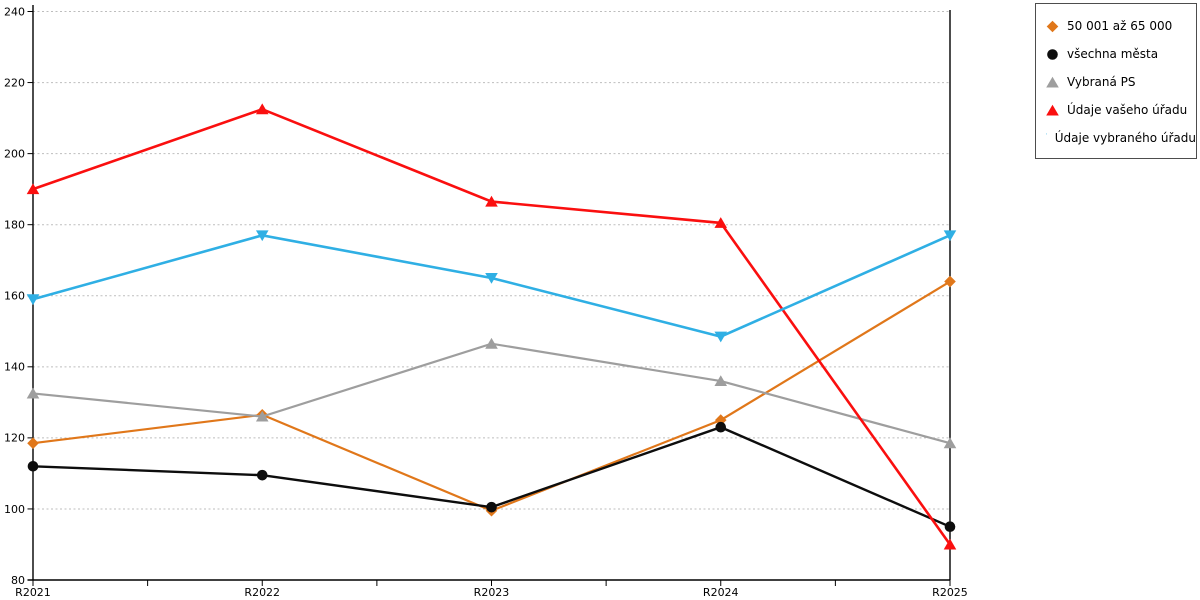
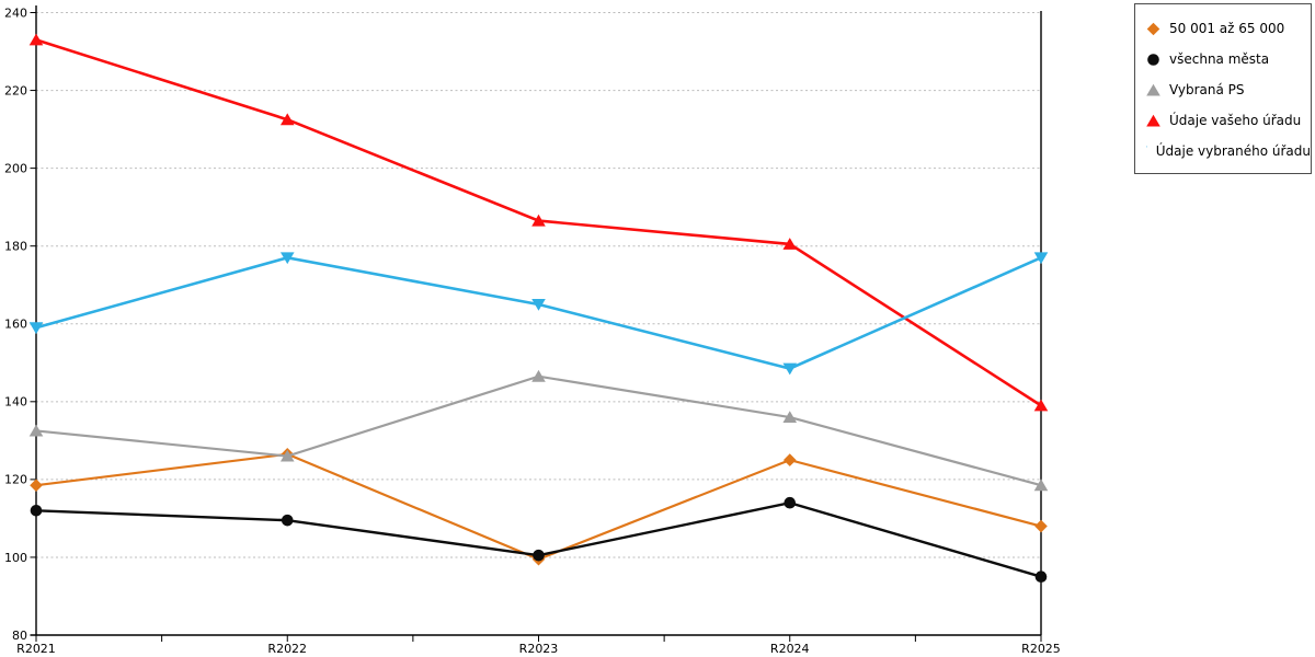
Údaje vašeho úřadu/R2021: 190 -> 233
všechna města/R2024: 123 -> 114
50 001 až 65 000/R2025: 164 -> 108
Údaje vašeho úřadu/R2025: 90 -> 139
